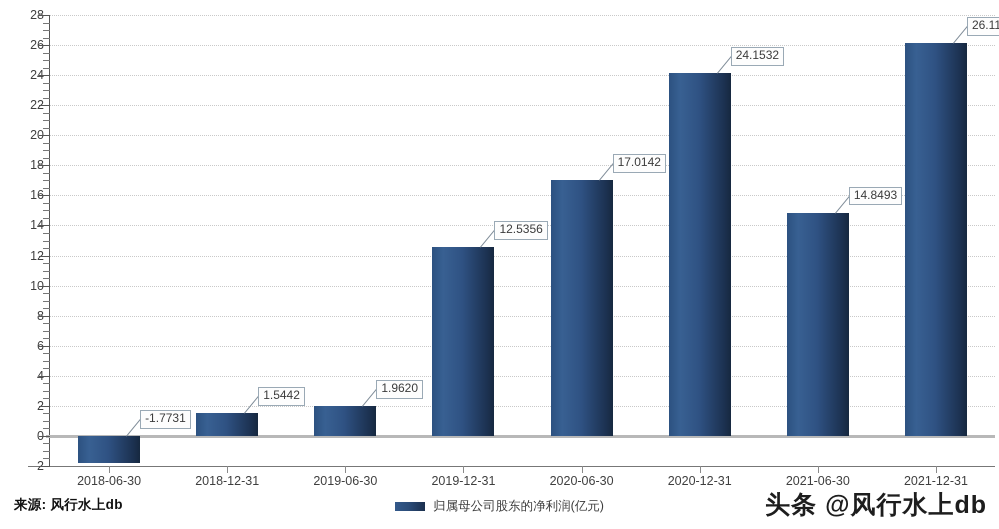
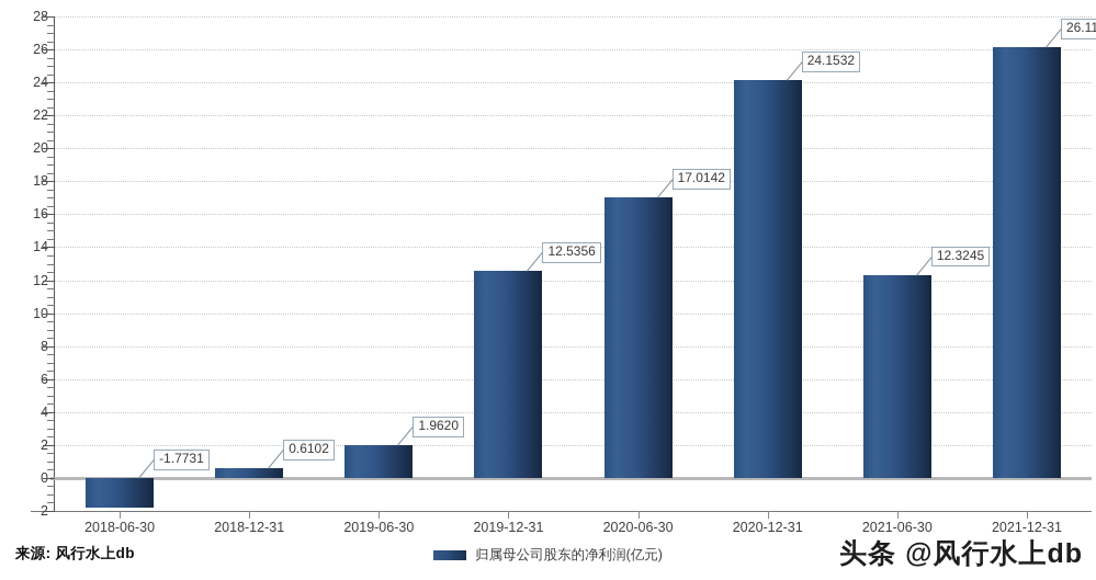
2018-12-31: 1.5442 -> 0.6102
2021-06-30: 14.8493 -> 12.3245
